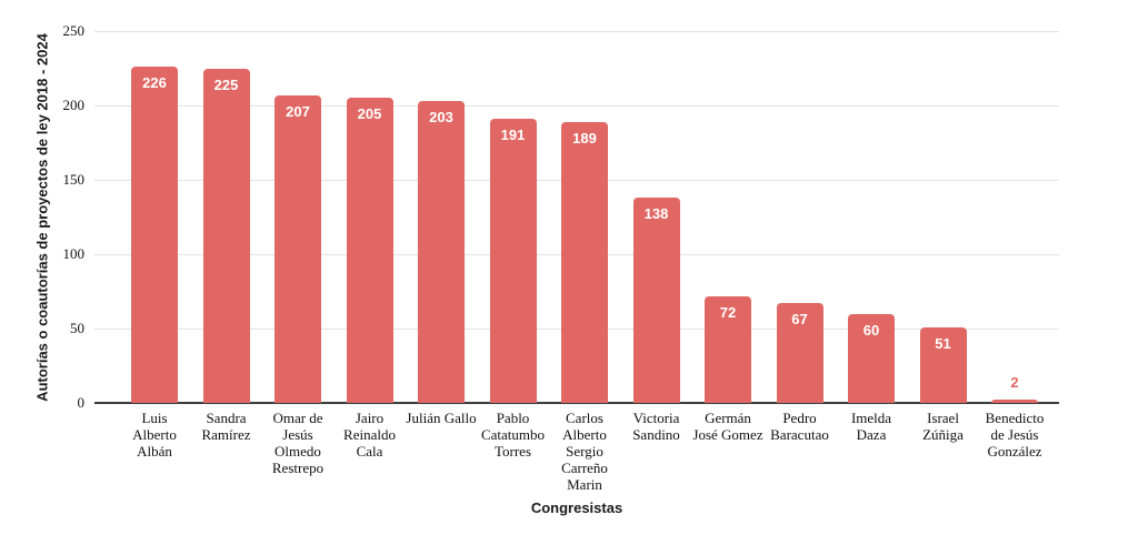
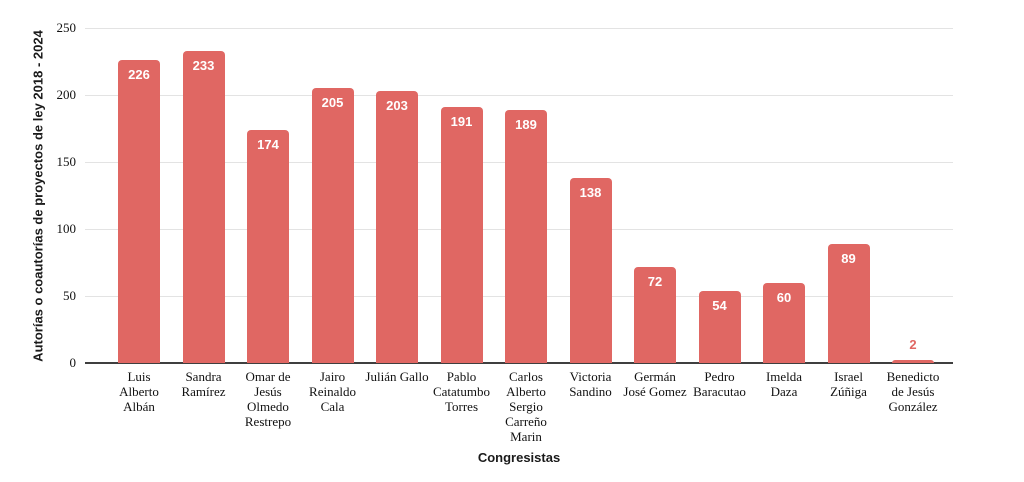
Sandra Ramírez: 225 -> 233
Omar de Jesús Olmedo Restrepo: 207 -> 174
Pedro Baracutao: 67 -> 54
Israel Zúñiga: 51 -> 89
